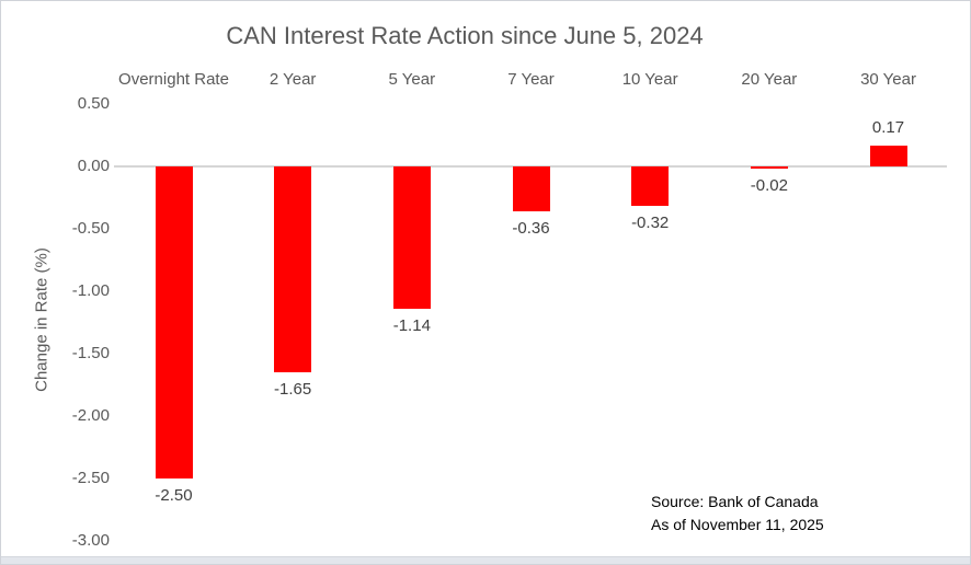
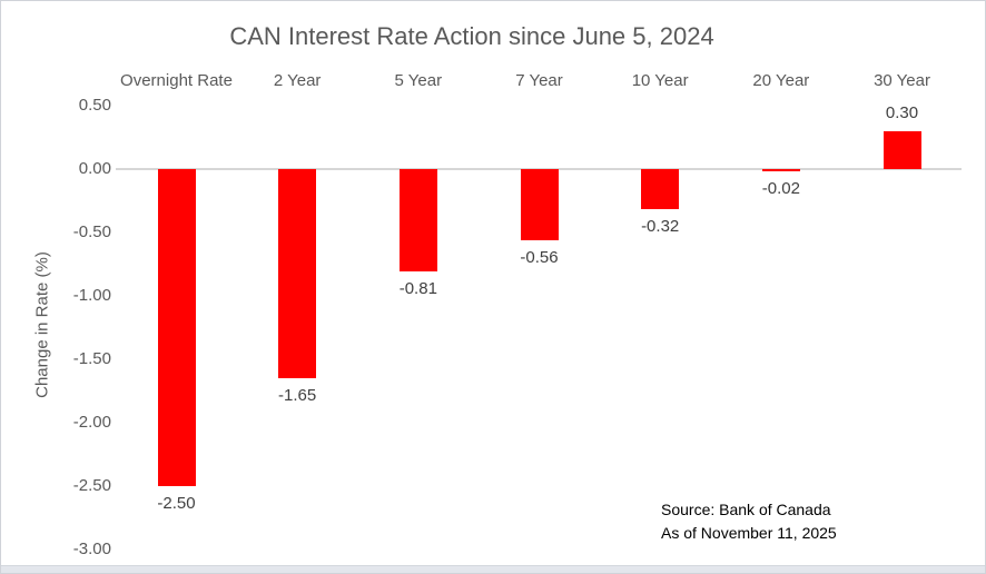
5 Year: -1.14 -> -0.81
7 Year: -0.36 -> -0.56
30 Year: 0.17 -> 0.30
